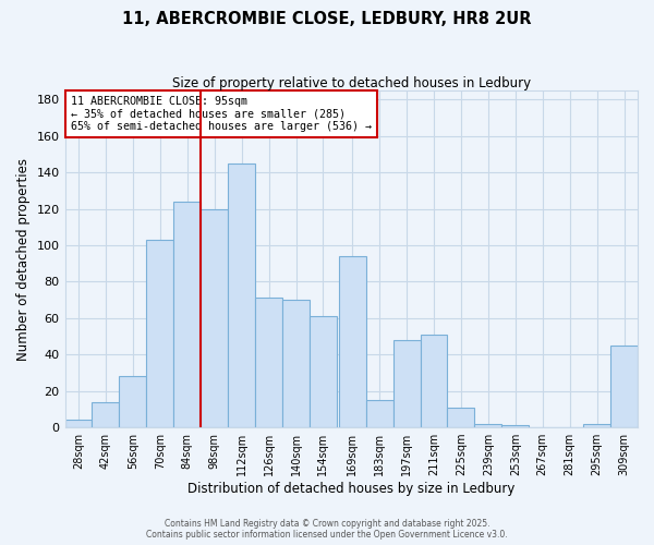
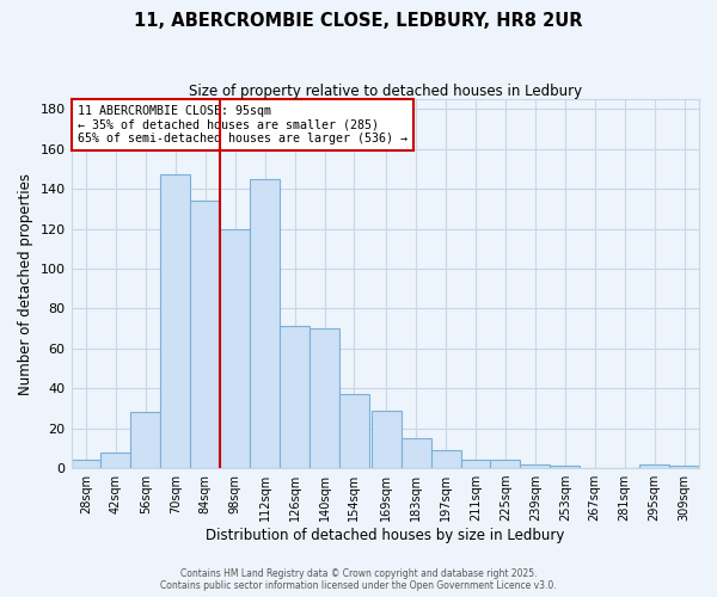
42sqm: 14 -> 8
70sqm: 103 -> 147
84sqm: 124 -> 134
154sqm: 61 -> 37
169sqm: 94 -> 29
197sqm: 48 -> 9
211sqm: 51 -> 4
225sqm: 11 -> 4
309sqm: 45 -> 1
